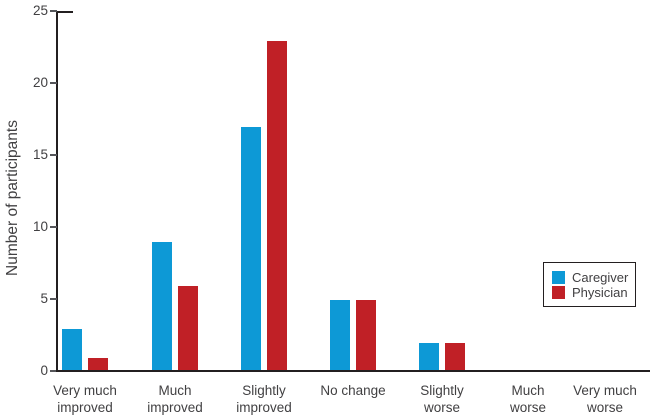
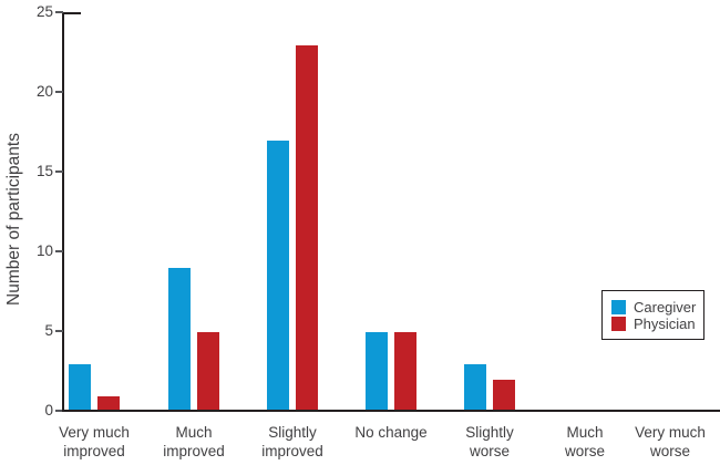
Physician/Much improved: 6 -> 5
Caregiver/Slightly worse: 2 -> 3
